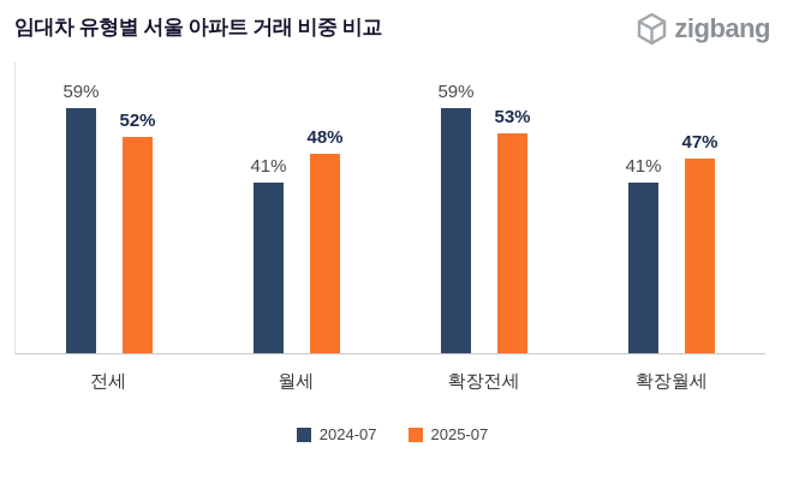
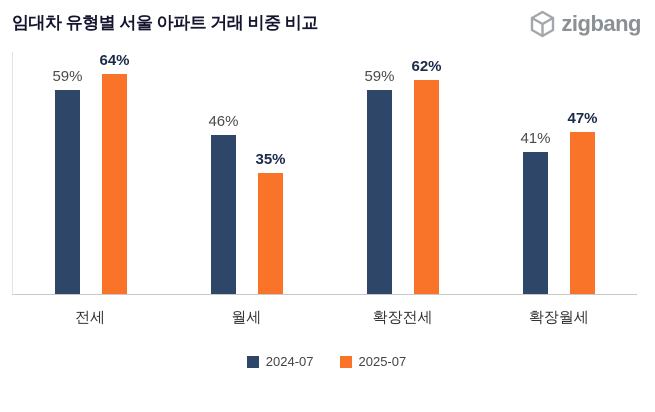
2025-07/전세: 52% -> 64%
2024-07/월세: 41% -> 46%
2025-07/월세: 48% -> 35%
2025-07/확장전세: 53% -> 62%
